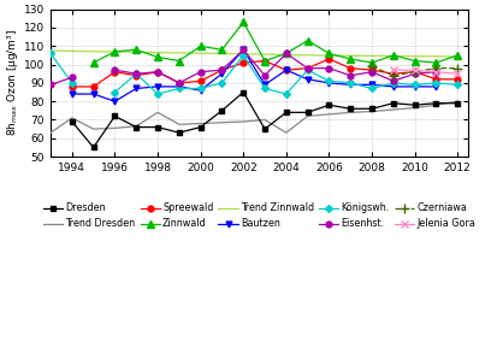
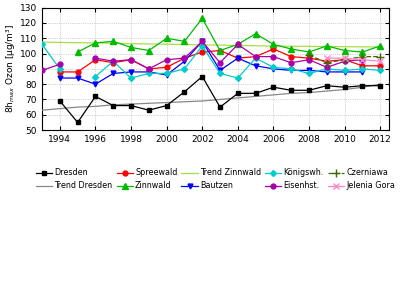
Trend Dresden/1994: 71 -> 64
Trend Dresden/1998: 74 -> 67
Trend Dresden/2004: 63 -> 71
